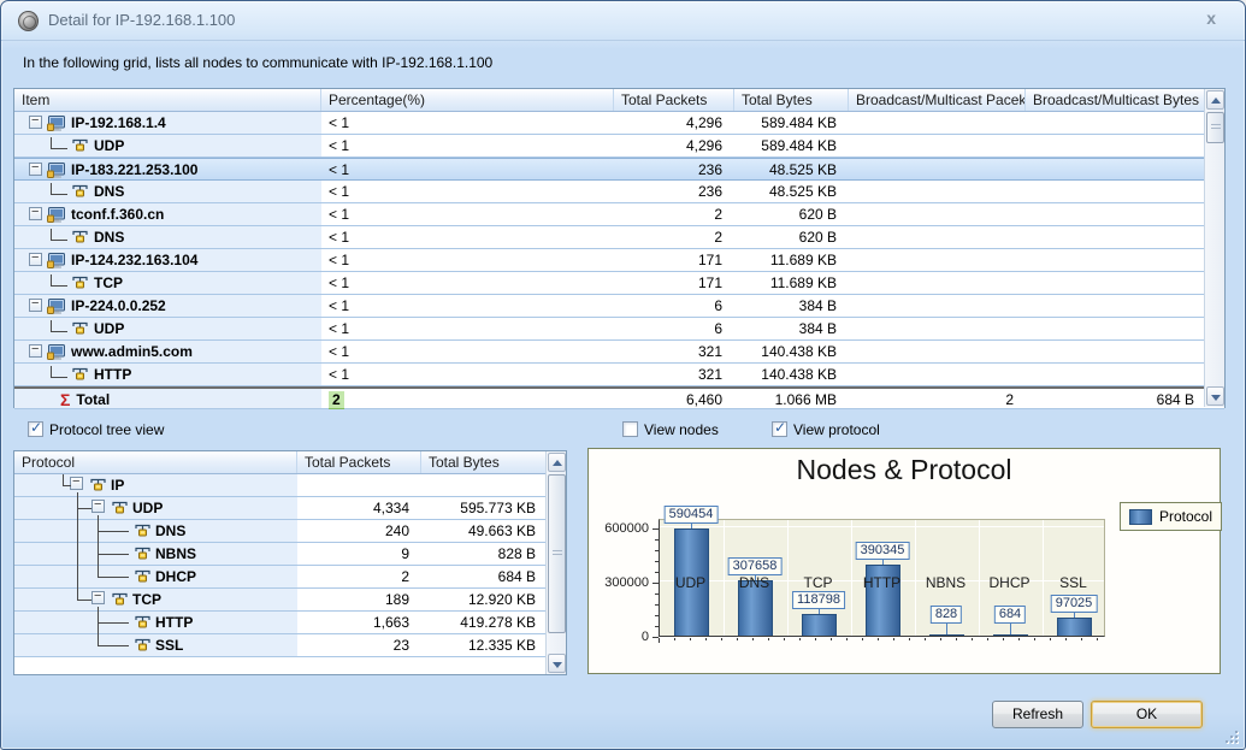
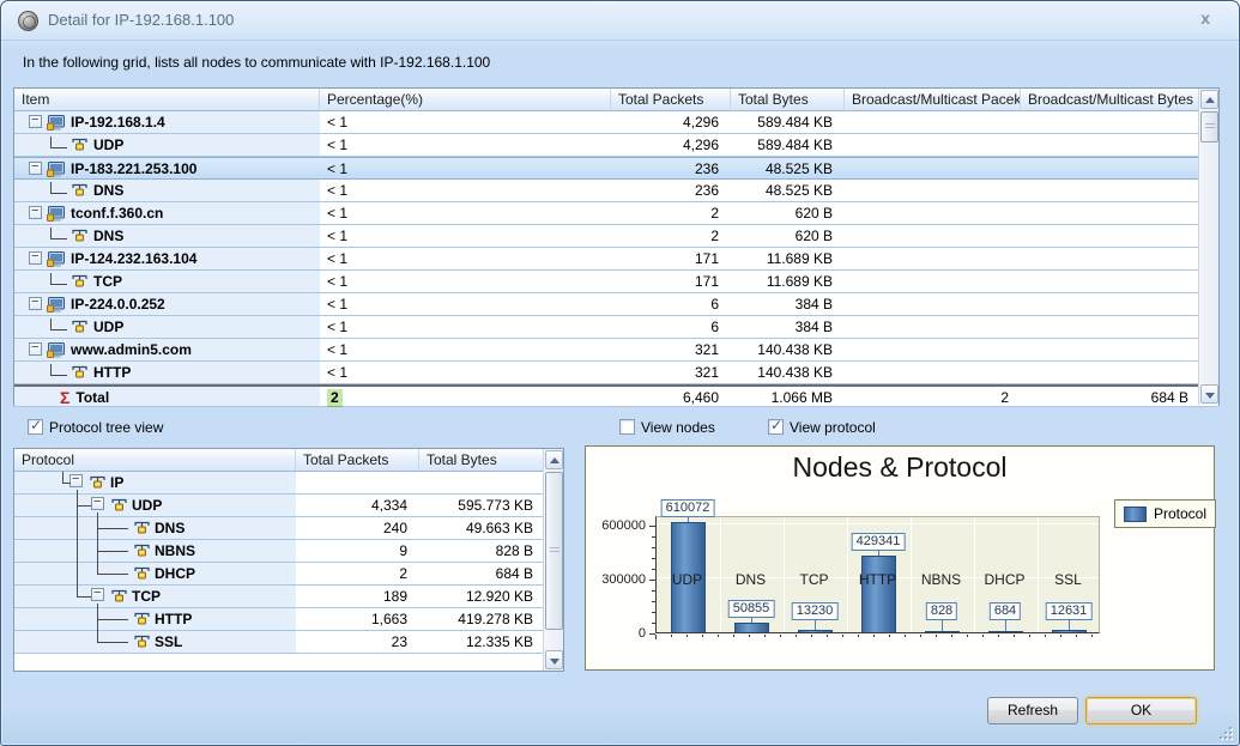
UDP: 590454 -> 610072
DNS: 307658 -> 50855
TCP: 118798 -> 13230
HTTP: 390345 -> 429341
SSL: 97025 -> 12631
